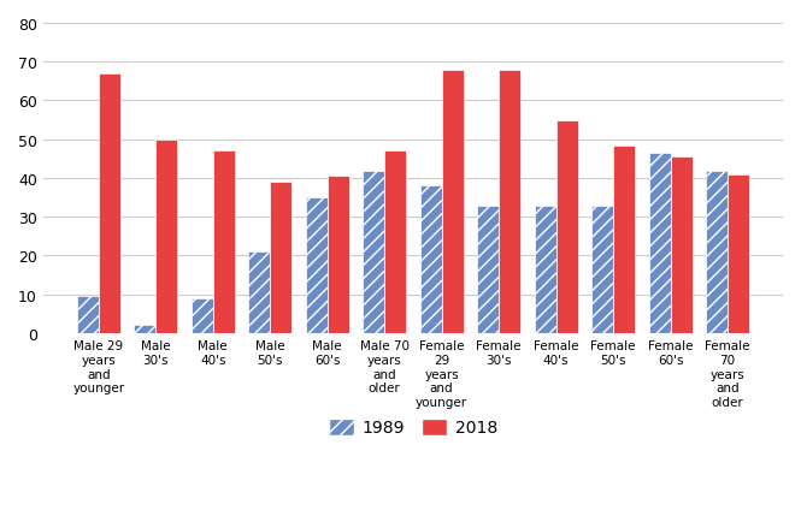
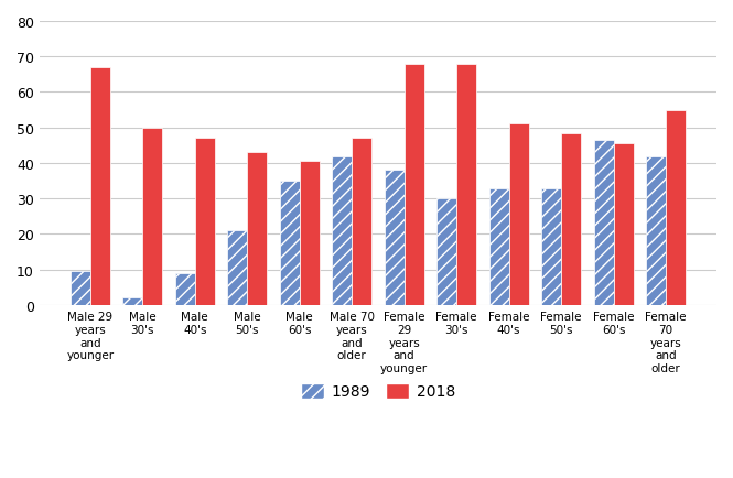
2018/Male 50's: 39.0 -> 43.0
1989/Female 30's: 33.0 -> 30.0
2018/Female 40's: 55.0 -> 51.0
2018/Female 70 years and older: 41.0 -> 55.0
